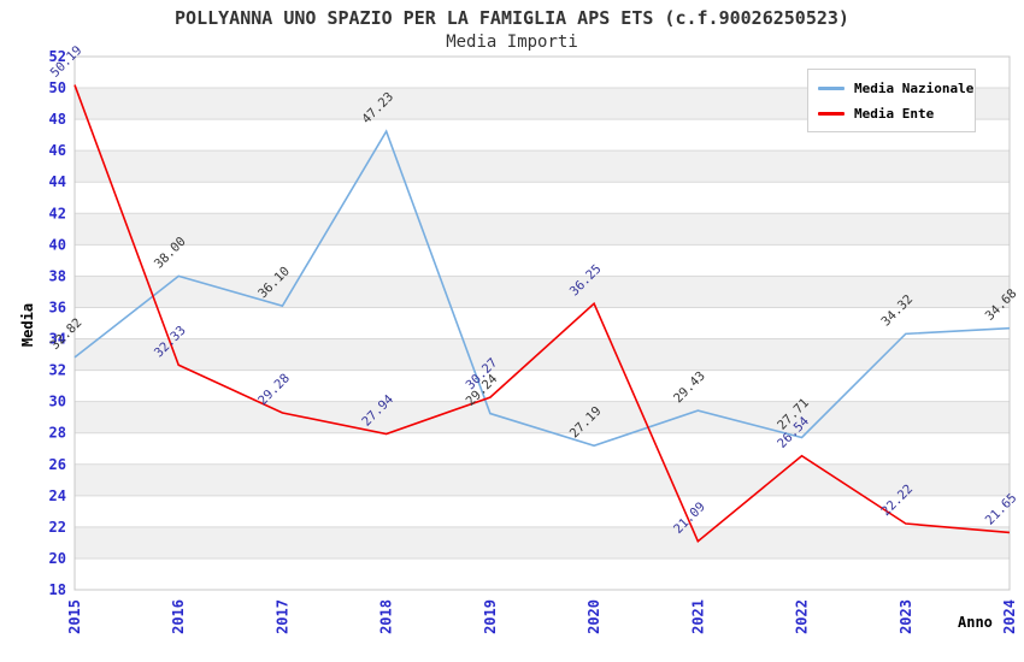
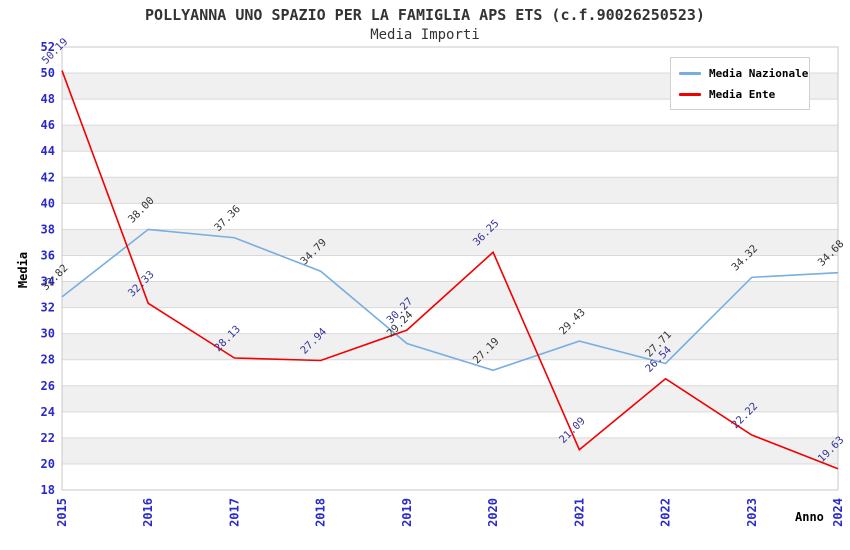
Media Nazionale/2017: 36.10 -> 37.36
Media Ente/2017: 29.28 -> 28.13
Media Nazionale/2018: 47.23 -> 34.79
Media Ente/2024: 21.65 -> 19.63
